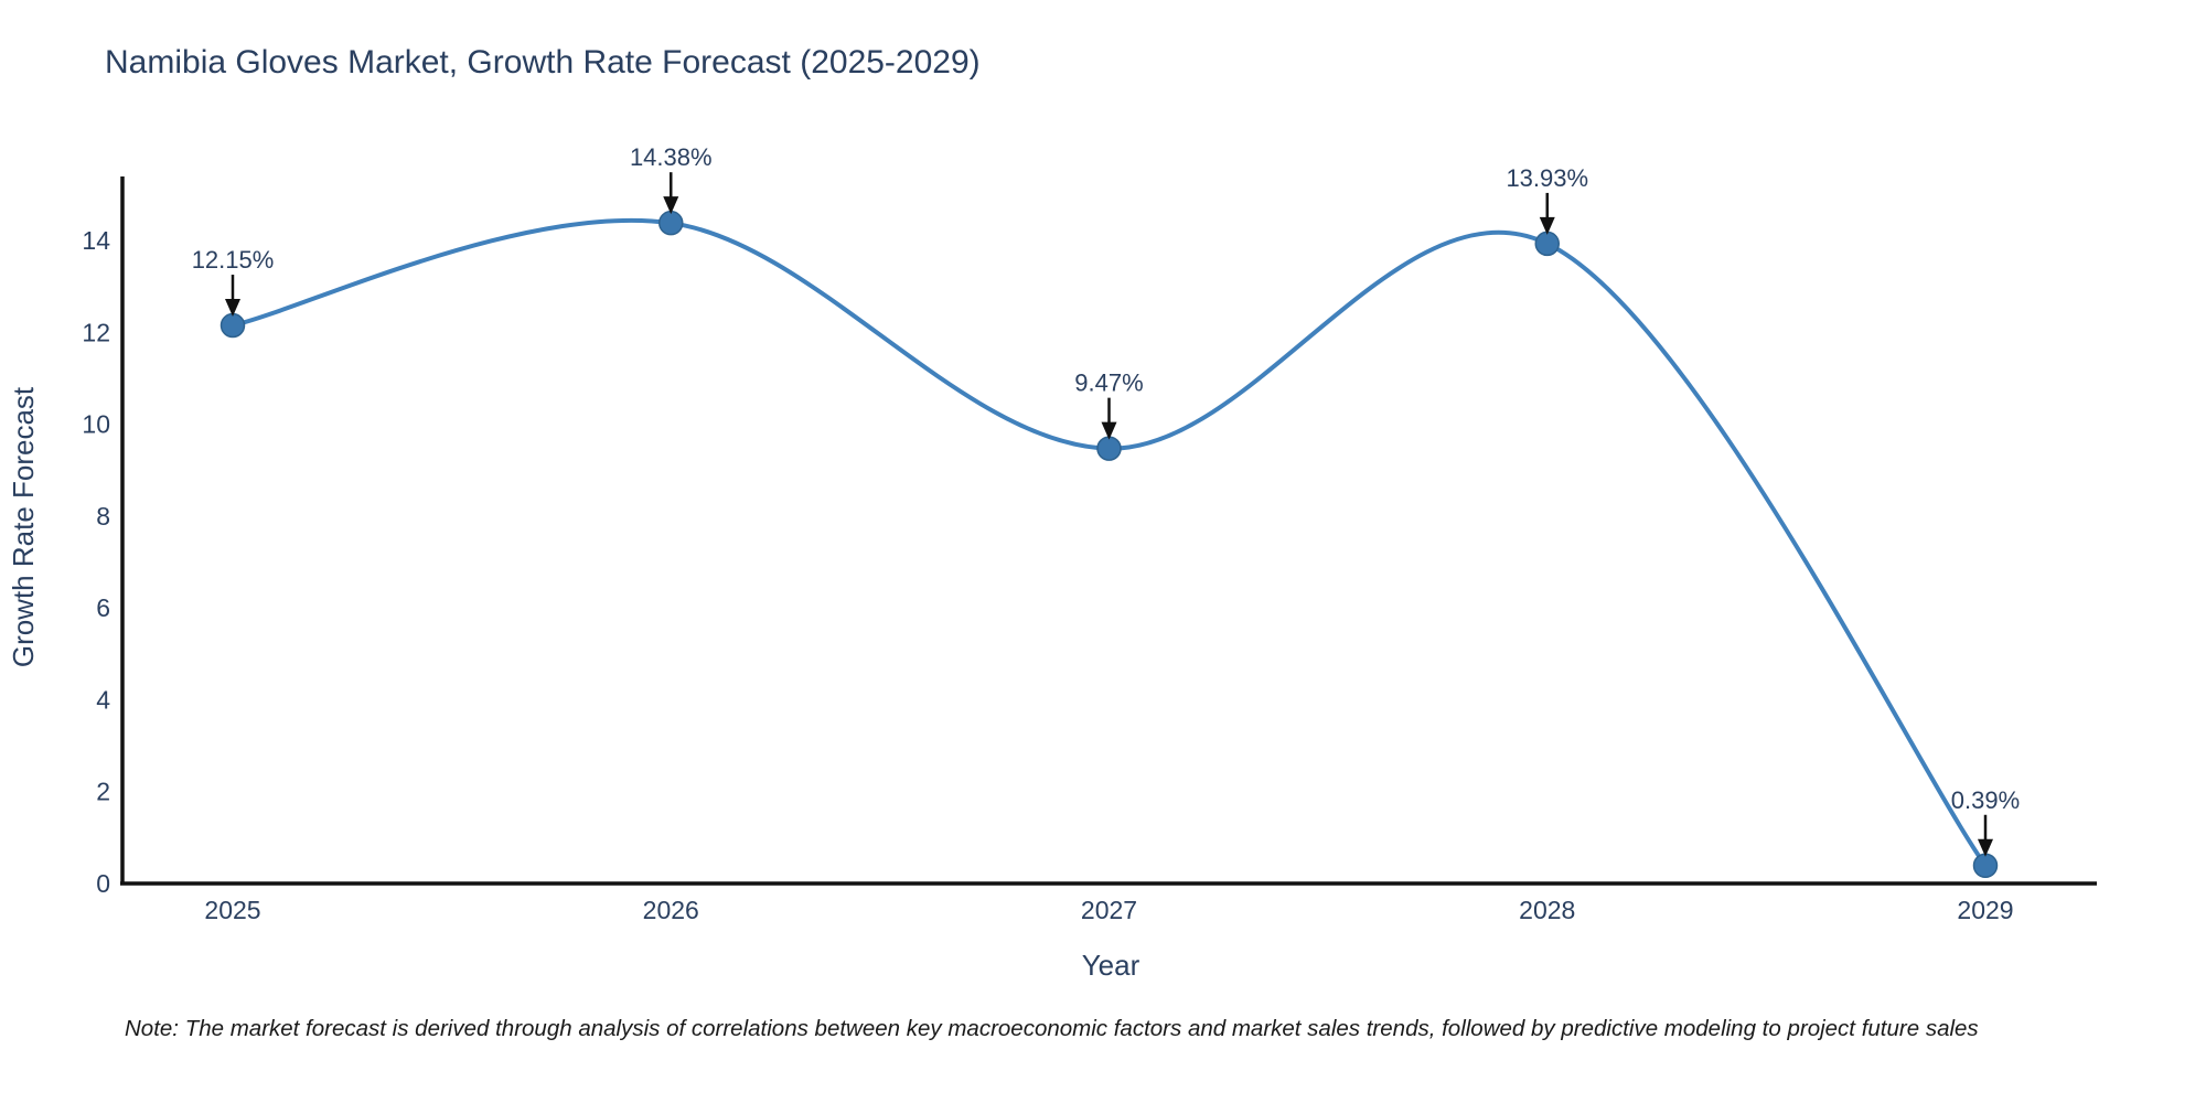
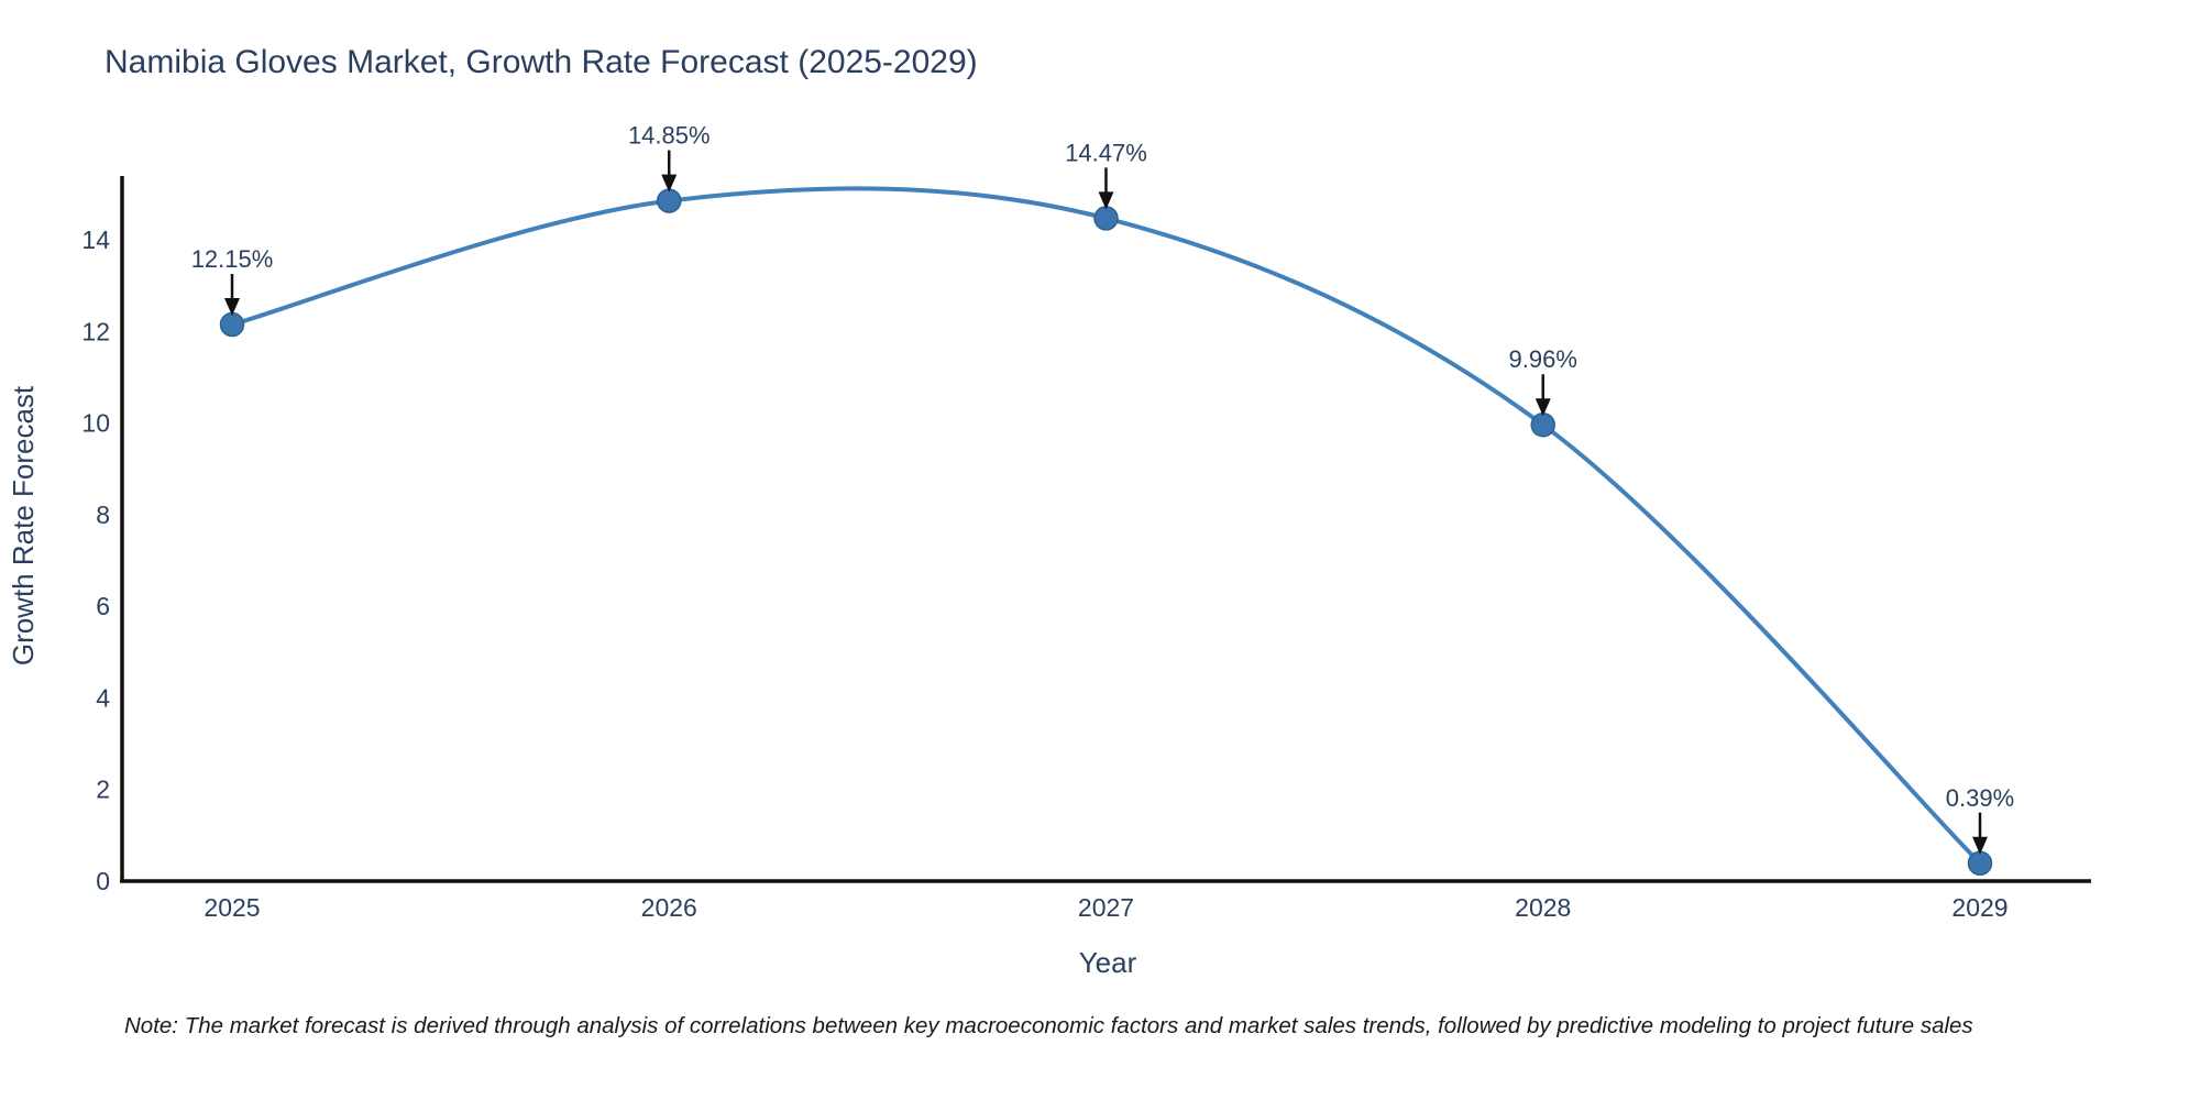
2026: 14.38% -> 14.85%
2027: 9.47% -> 14.47%
2028: 13.93% -> 9.96%
